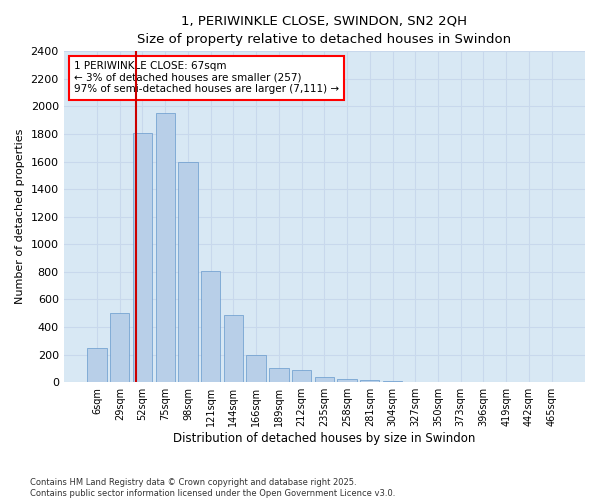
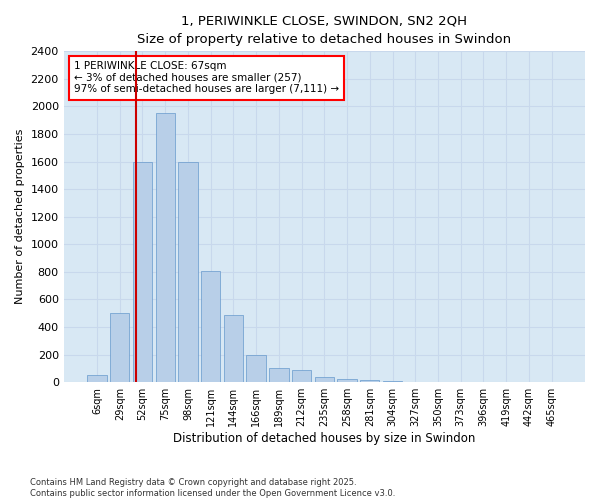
6sqm: 250 -> 50
52sqm: 1810 -> 1600
